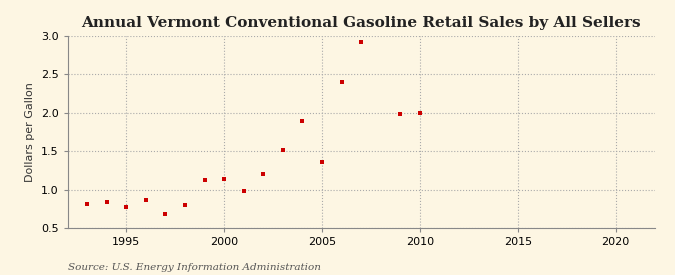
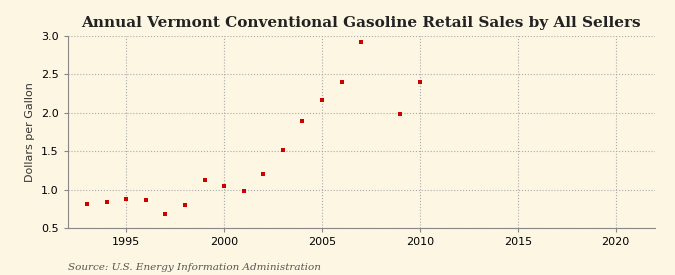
1995: 0.78 -> 0.88
2000: 1.14 -> 1.05
2005: 1.36 -> 2.17
2010: 2.00 -> 2.40
